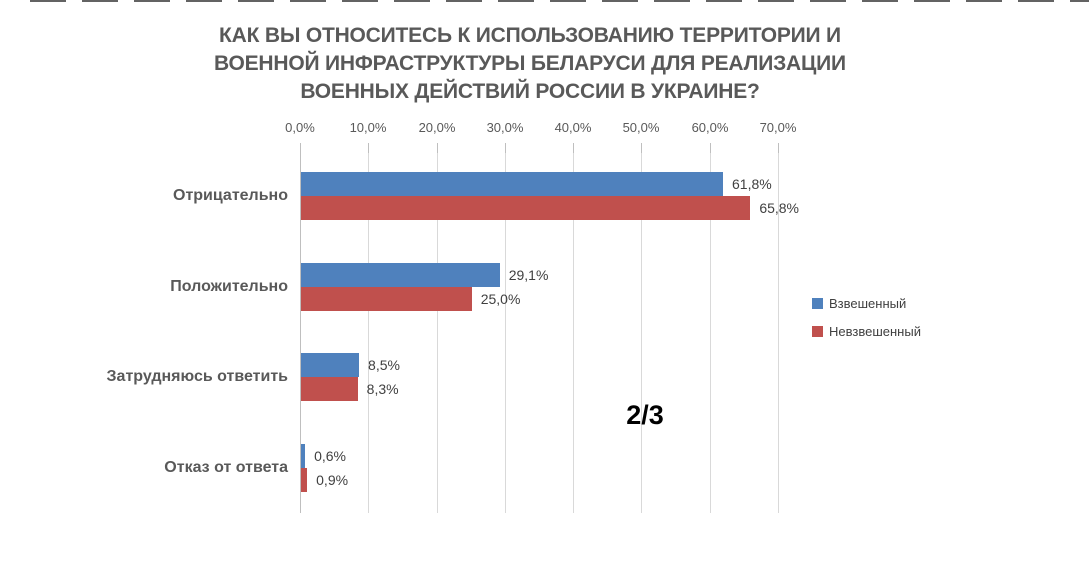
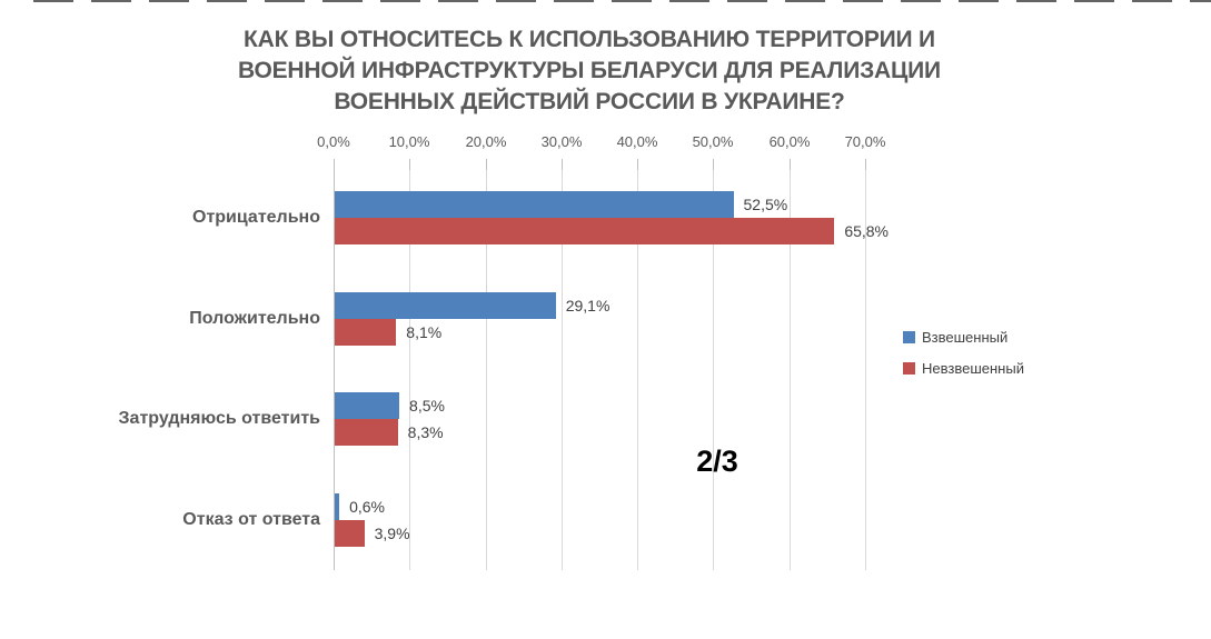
Взвешенный/Отрицательно: 61,8% -> 52,5%
Невзвешенный/Положительно: 25,0% -> 8,1%
Невзвешенный/Отказ от ответа: 0,9% -> 3,9%
